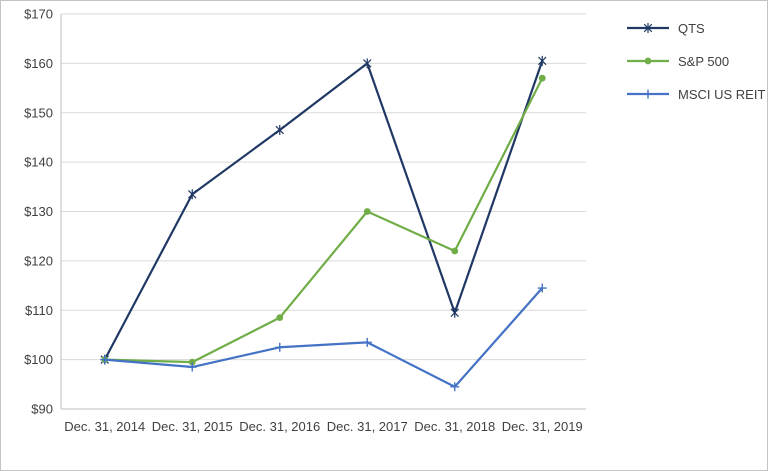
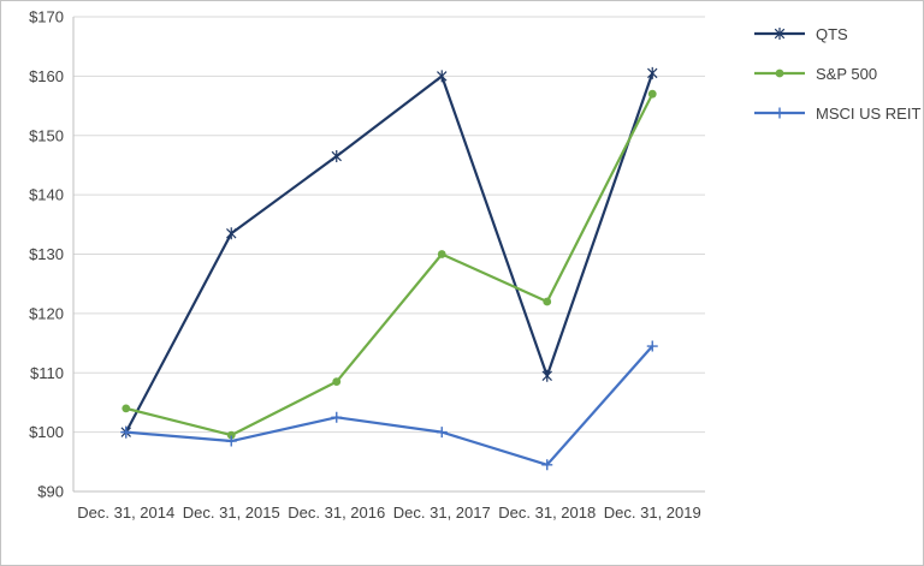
S&P 500/Dec. 31, 2014: $100 -> $104
MSCI US REIT/Dec. 31, 2017: $104 -> $100
